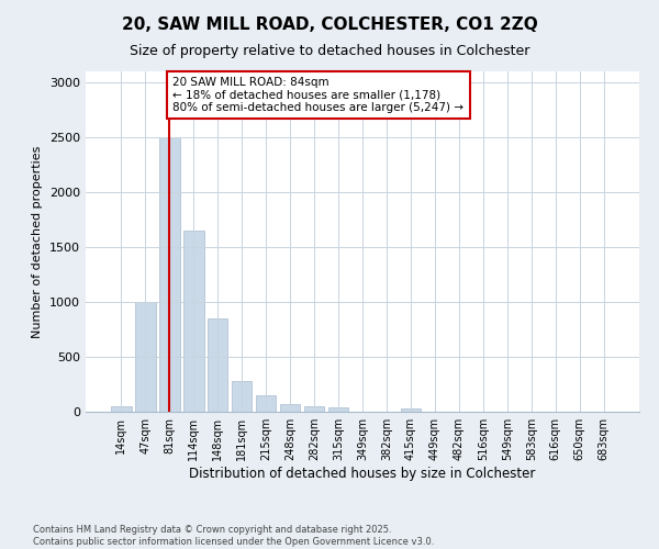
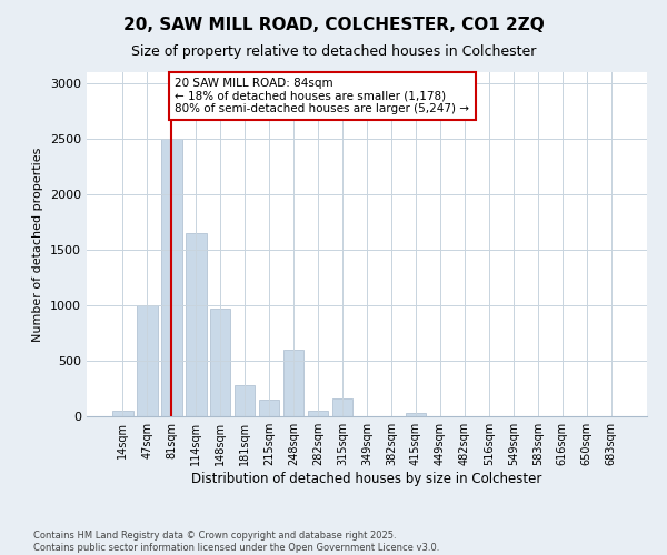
148sqm: 850 -> 970
248sqm: 70 -> 600
315sqm: 40 -> 160
